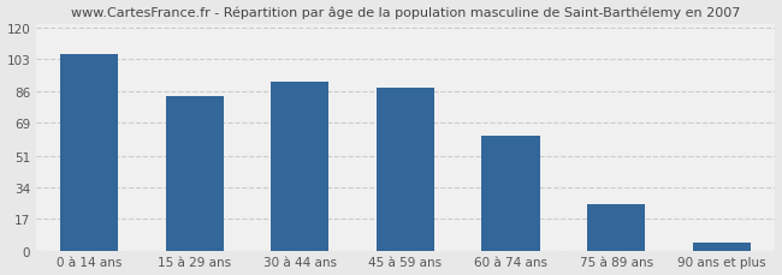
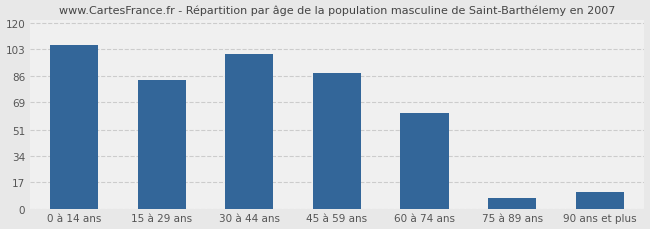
30 à 44 ans: 91 -> 100
75 à 89 ans: 25 -> 7
90 ans et plus: 4 -> 11
